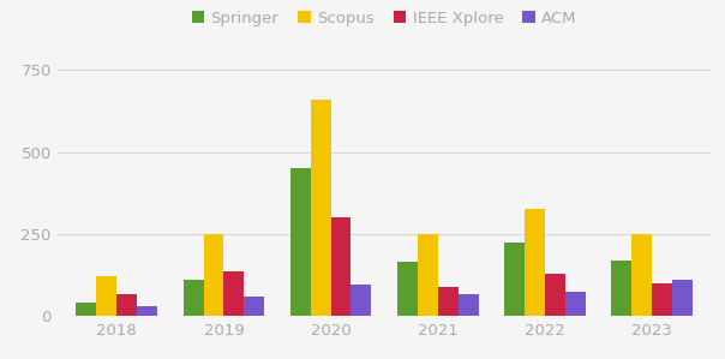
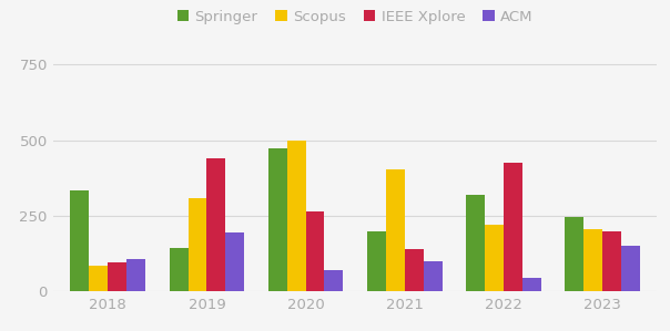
Springer/2018: 40 -> 335
Scopus/2018: 120 -> 85
IEEE Xplore/2018: 65 -> 95
ACM/2018: 28 -> 105
Springer/2019: 110 -> 145
Scopus/2019: 250 -> 310
IEEE Xplore/2019: 135 -> 440
ACM/2019: 60 -> 195
Springer/2020: 450 -> 475
Scopus/2020: 660 -> 500
IEEE Xplore/2020: 300 -> 265
ACM/2020: 95 -> 70
Springer/2021: 165 -> 200
Scopus/2021: 250 -> 405
IEEE Xplore/2021: 90 -> 140
ACM/2021: 65 -> 100
Springer/2022: 225 -> 320
Scopus/2022: 325 -> 220
IEEE Xplore/2022: 130 -> 425
ACM/2022: 72 -> 45
Springer/2023: 170 -> 245
Scopus/2023: 248 -> 205
IEEE Xplore/2023: 100 -> 200
ACM/2023: 110 -> 150
